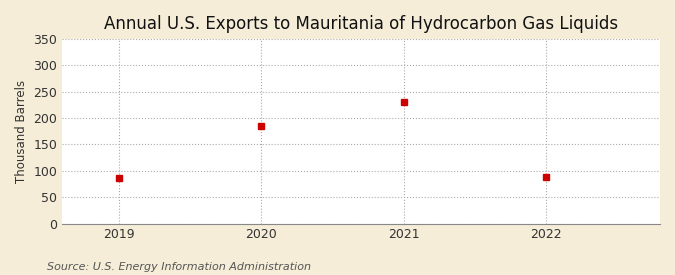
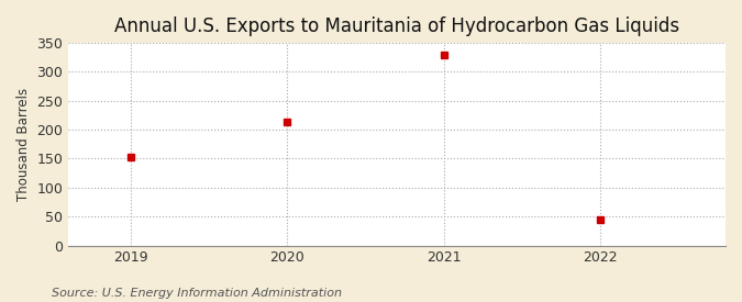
2019: 86 -> 153
2020: 184 -> 213
2021: 230 -> 328
2022: 88 -> 45
